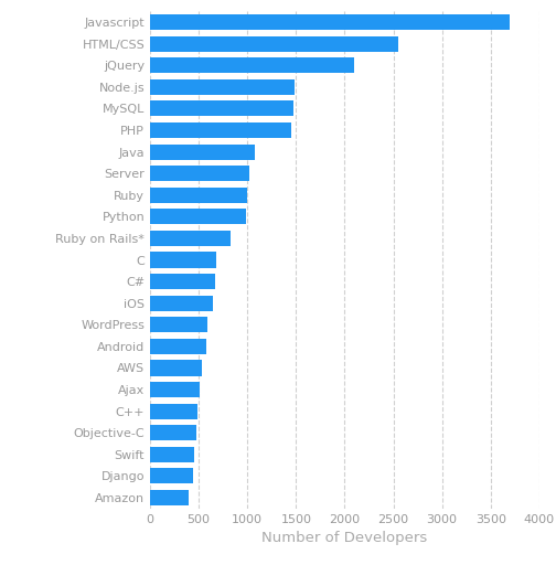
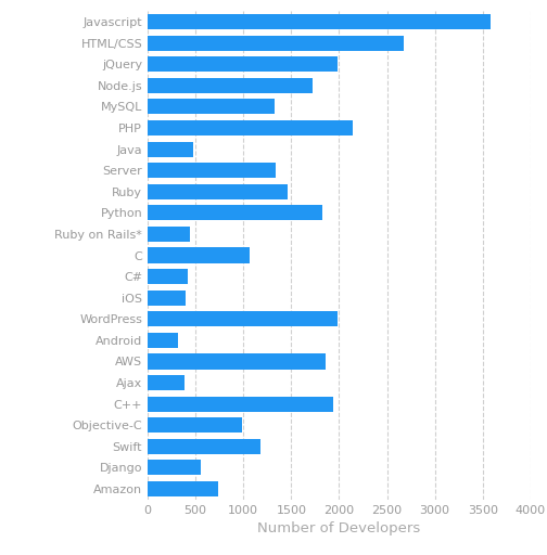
Javascript: 3700 -> 3580
HTML/CSS: 2550 -> 2680
jQuery: 2100 -> 1980
Node.js: 1480 -> 1720
MySQL: 1470 -> 1320
PHP: 1450 -> 2140
Java: 1080 -> 480
Server: 1020 -> 1340
Ruby: 1000 -> 1460
Python: 980 -> 1820
Ruby on Rails*: 830 -> 440
C: 680 -> 1060
C#: 670 -> 420
iOS: 650 -> 400
WordPress: 590 -> 1980
Android: 580 -> 320
AWS: 530 -> 1860
Ajax: 510 -> 380
C++: 490 -> 1940
Objective-C: 470 -> 980
Swift: 450 -> 1180
Django: 440 -> 560
Amazon: 400 -> 740
